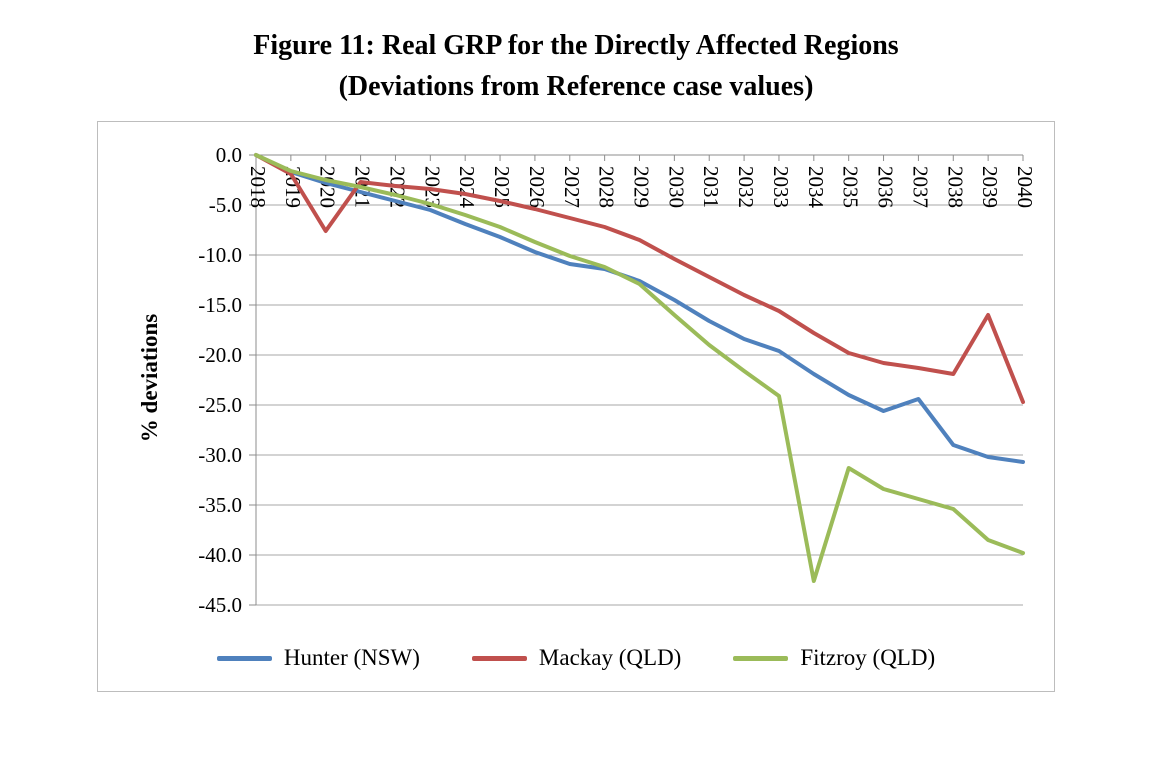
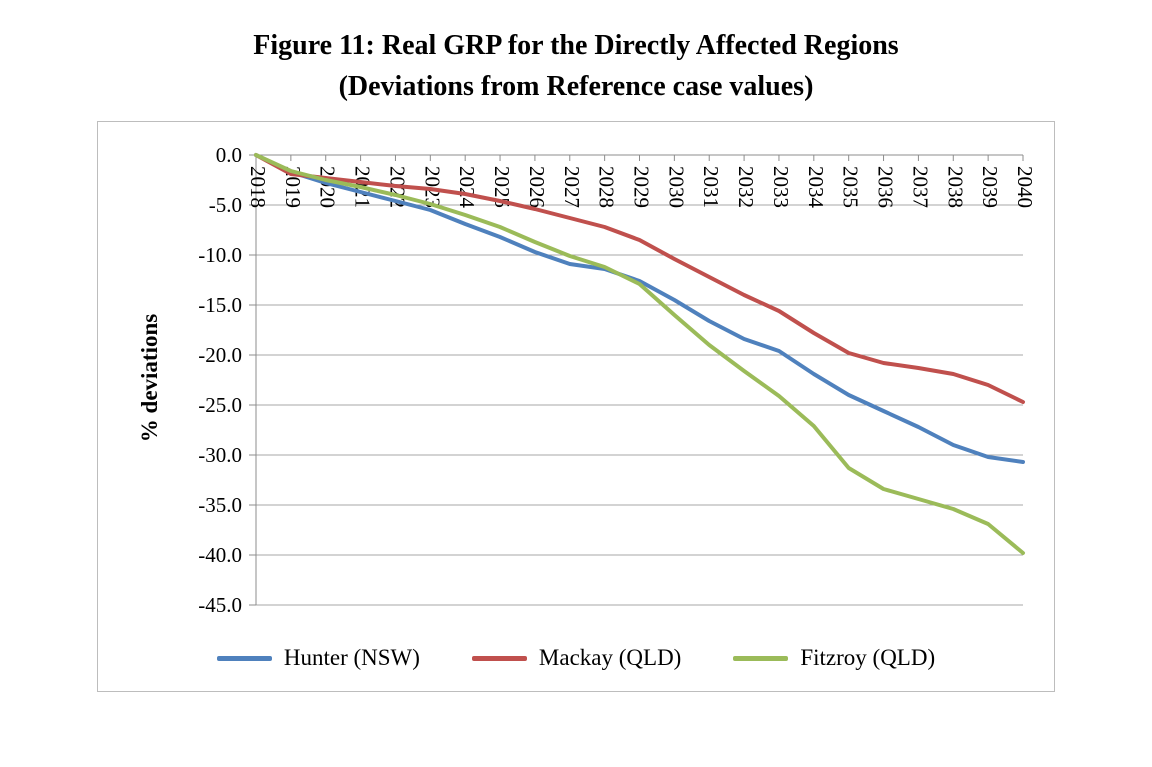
Mackay (QLD)/2020: -7.6 -> -2.3
Fitzroy (QLD)/2034: -42.6 -> -27.1
Hunter (NSW)/2037: -24.4 -> -27.2
Mackay (QLD)/2039: -16.0 -> -23.0
Fitzroy (QLD)/2039: -38.5 -> -36.9
